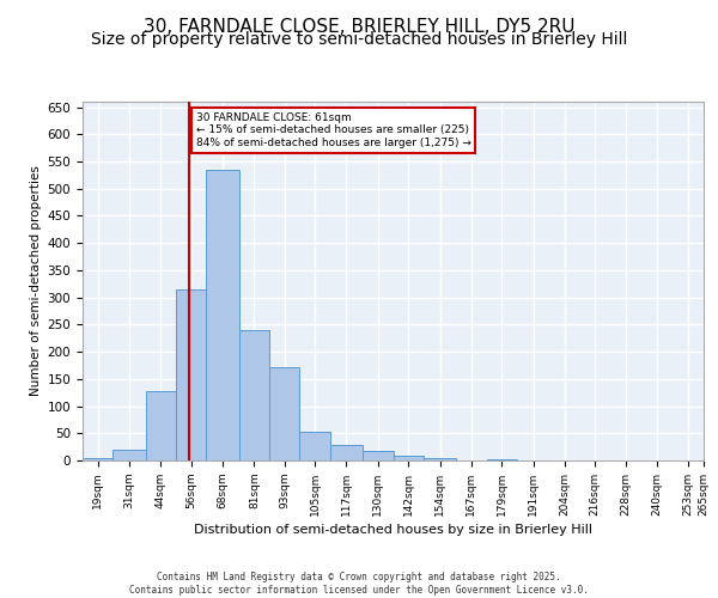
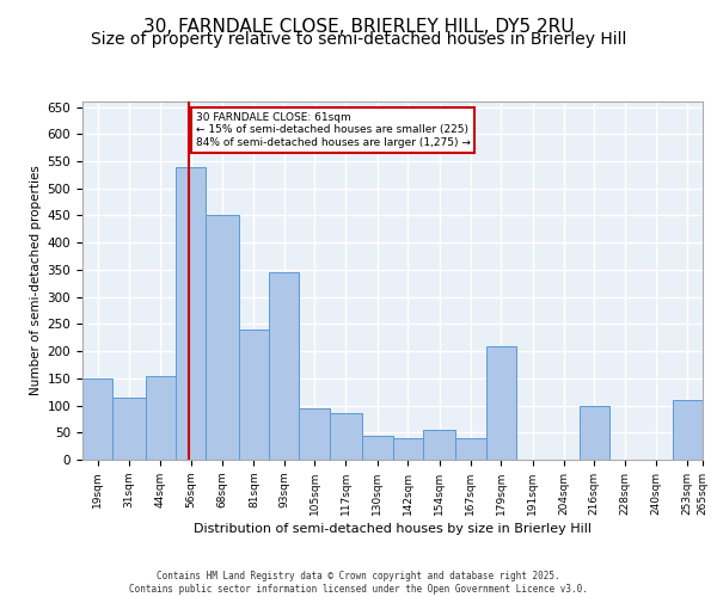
19sqm: 5 -> 150
31sqm: 20 -> 115
44sqm: 128 -> 155
56sqm: 315 -> 540
68sqm: 535 -> 450
93sqm: 172 -> 345
105sqm: 53 -> 95
117sqm: 28 -> 85
130sqm: 18 -> 45
142sqm: 8 -> 40
154sqm: 5 -> 55
167sqm: 1 -> 40
179sqm: 2 -> 210
216sqm: 1 -> 100
253sqm: 1 -> 110
